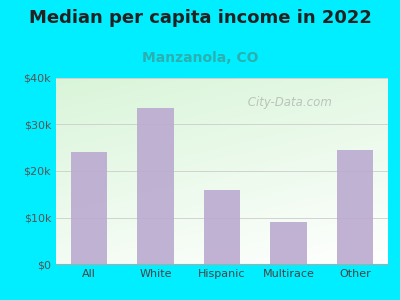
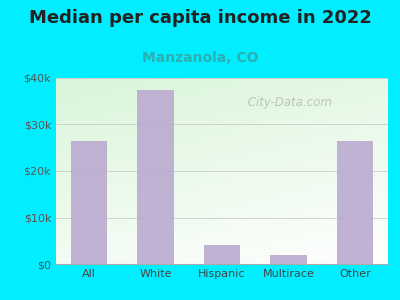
All: $24.0k -> $26.5k
White: $33.5k -> $37.5k
Hispanic: $16.0k -> $4.0k
Multirace: $9.0k -> $2.0k
Other: $24.5k -> $26.5k
